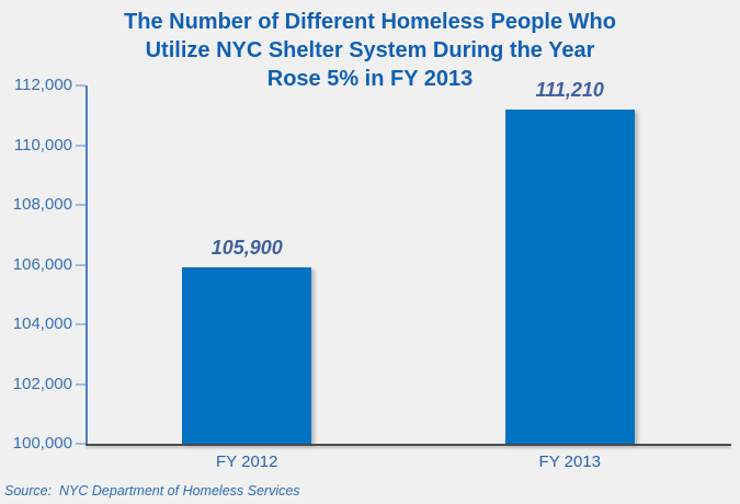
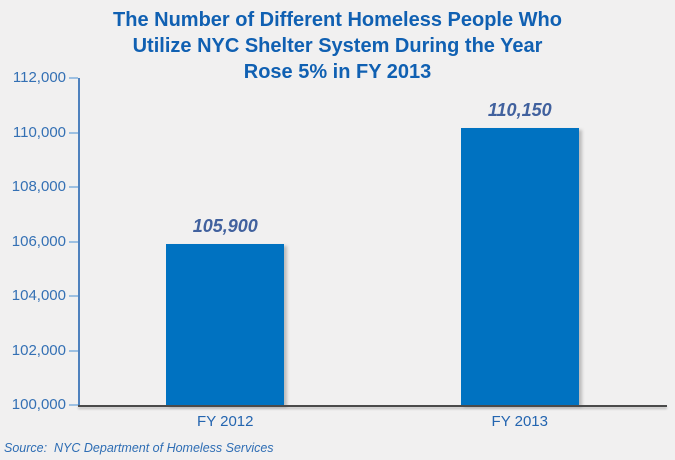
FY 2013: 111,210 -> 110,150
